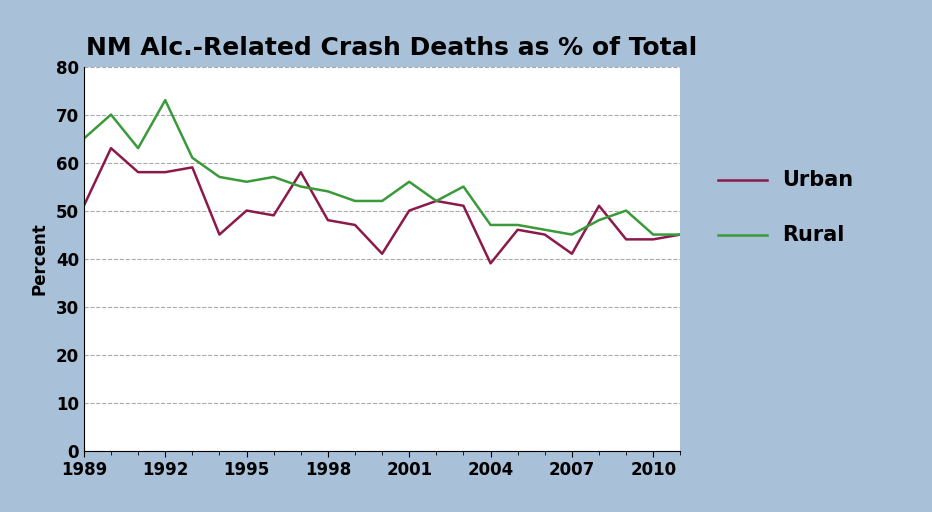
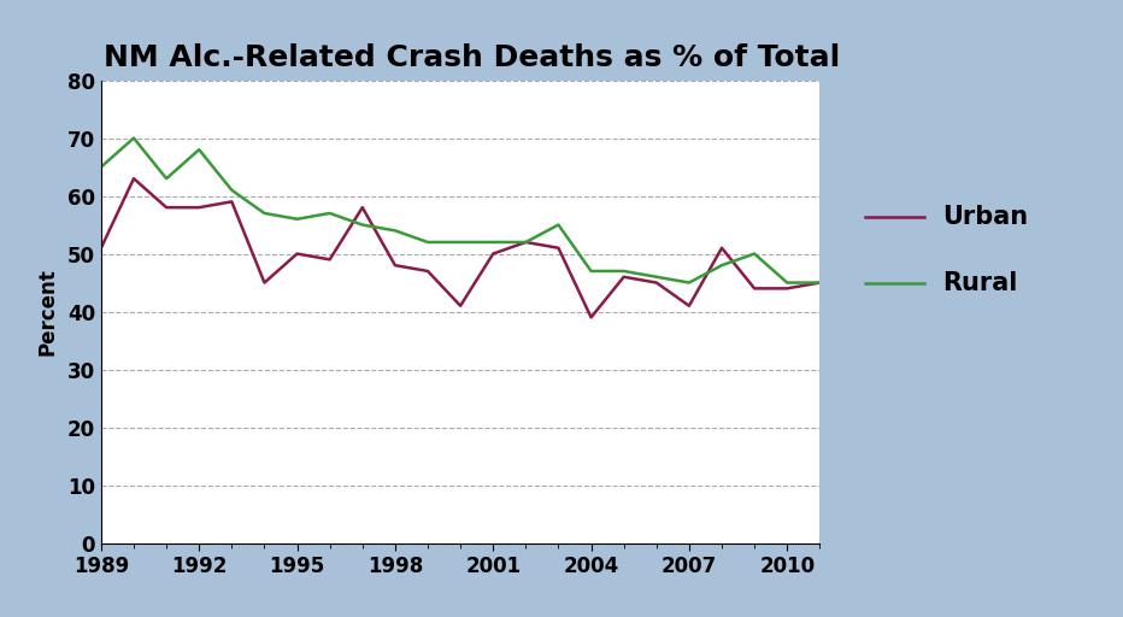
Rural/1992: 73 -> 68
Rural/2001: 56 -> 52
